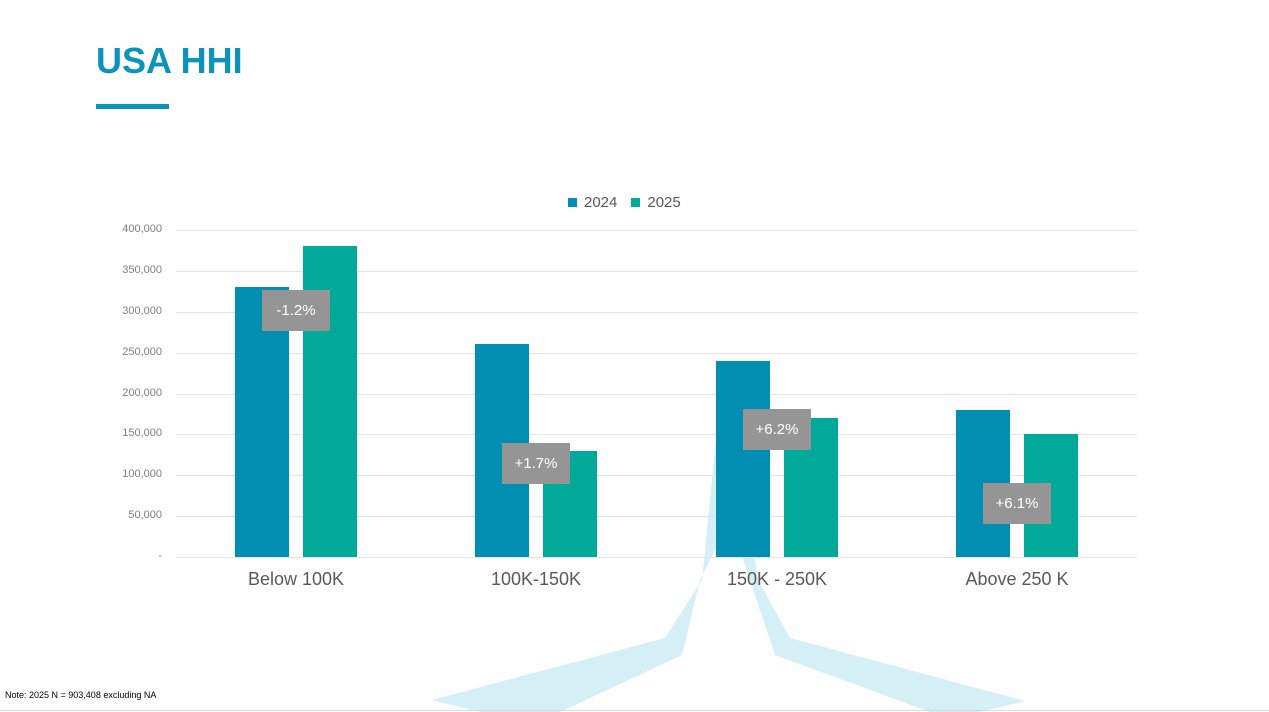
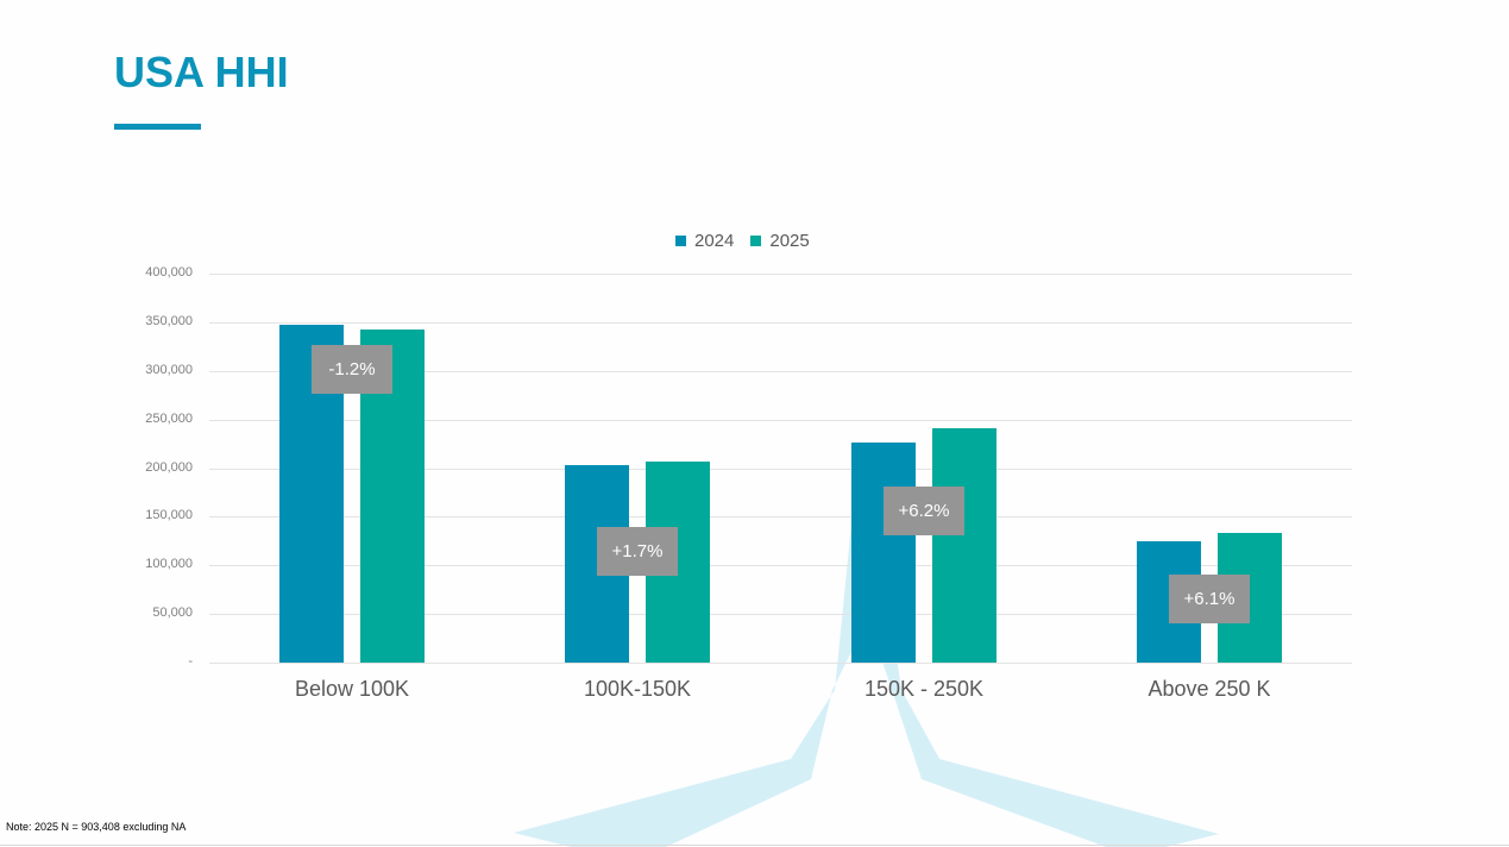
2024/Below 100K: 330000 -> 350000
2025/Below 100K: 380000 -> 340000
2024/100K-150K: 260000 -> 200000
2025/100K-150K: 130000 -> 210000
2024/150K - 250K: 240000 -> 230000
2025/150K - 250K: 170000 -> 240000
2024/Above 250 K: 180000 -> 120000
2025/Above 250 K: 150000 -> 130000
